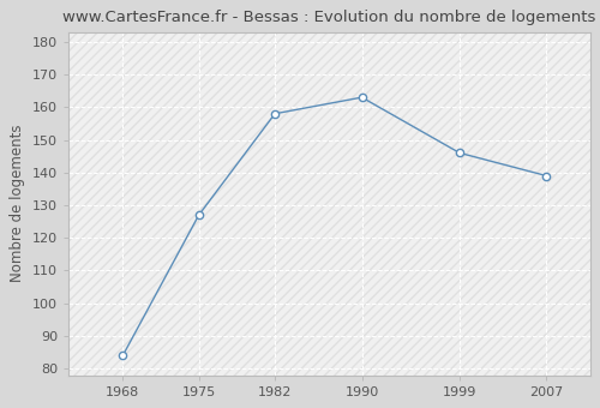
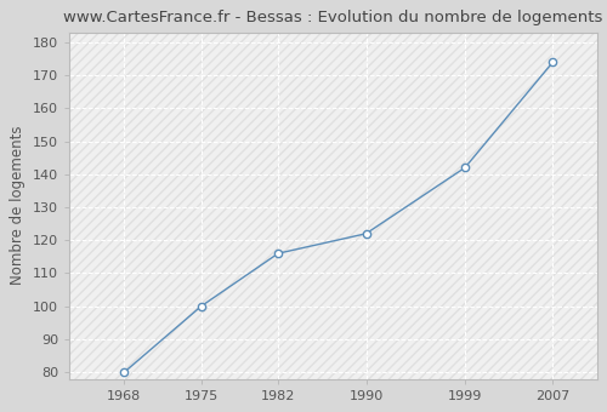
1968: 84 -> 80
1975: 127 -> 100
1982: 158 -> 116
1990: 163 -> 122
1999: 146 -> 142
2007: 139 -> 174
